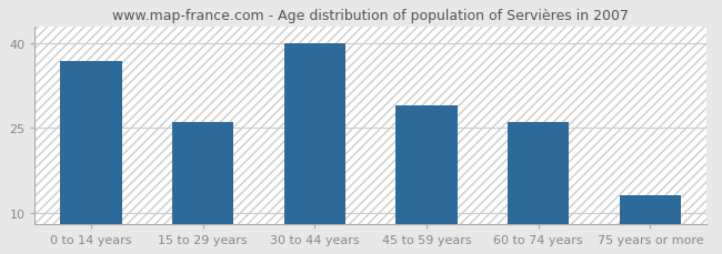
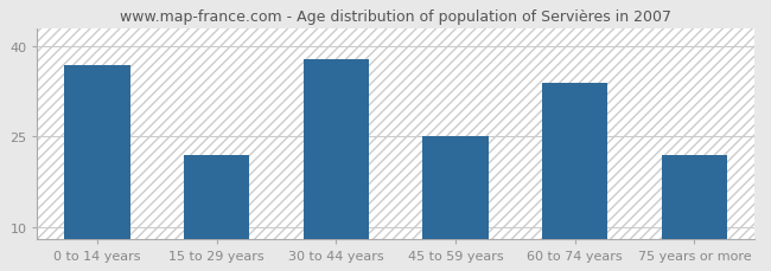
15 to 29 years: 26 -> 22
30 to 44 years: 40 -> 38
45 to 59 years: 29 -> 25
60 to 74 years: 26 -> 34
75 years or more: 13 -> 22
